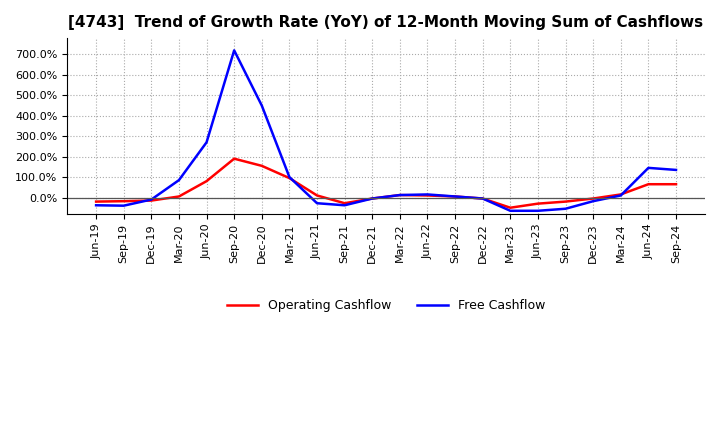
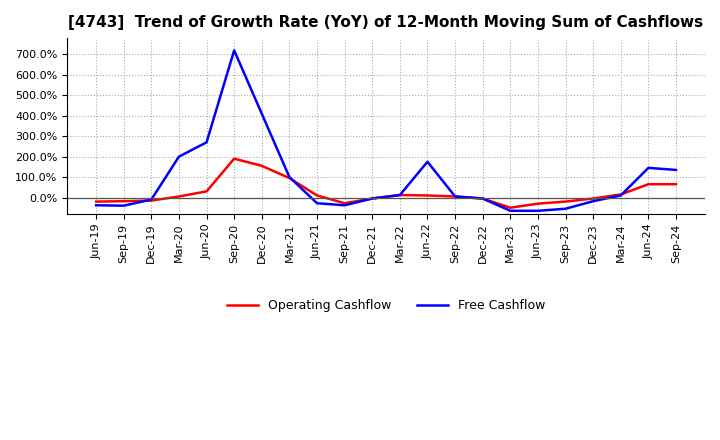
Free Cashflow/Mar-20: 85% -> 200%
Operating Cashflow/Jun-20: 80% -> 30%
Free Cashflow/Dec-20: 450% -> 410%
Free Cashflow/Jun-22: 15% -> 175%
